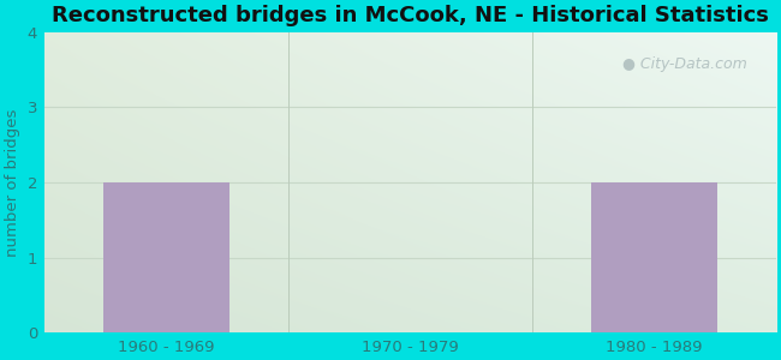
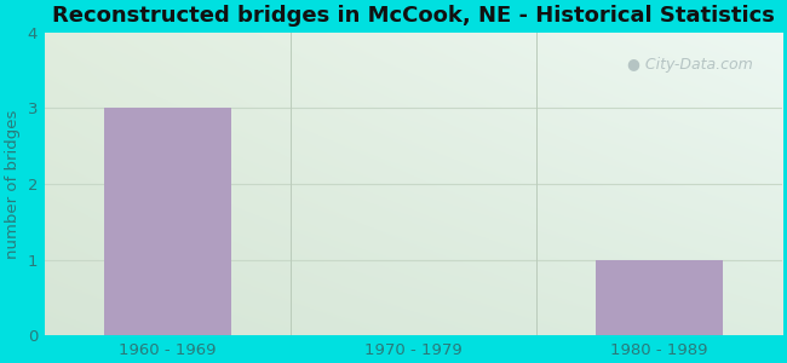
1960 - 1969: 2 -> 3
1980 - 1989: 2 -> 1
